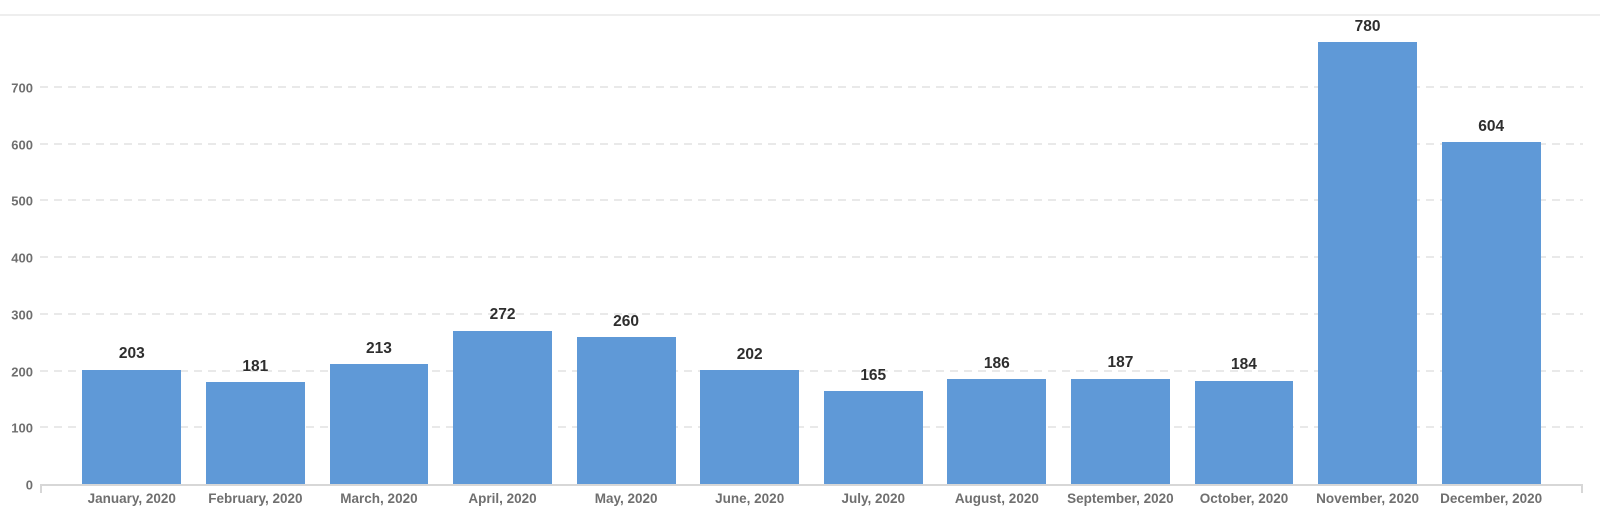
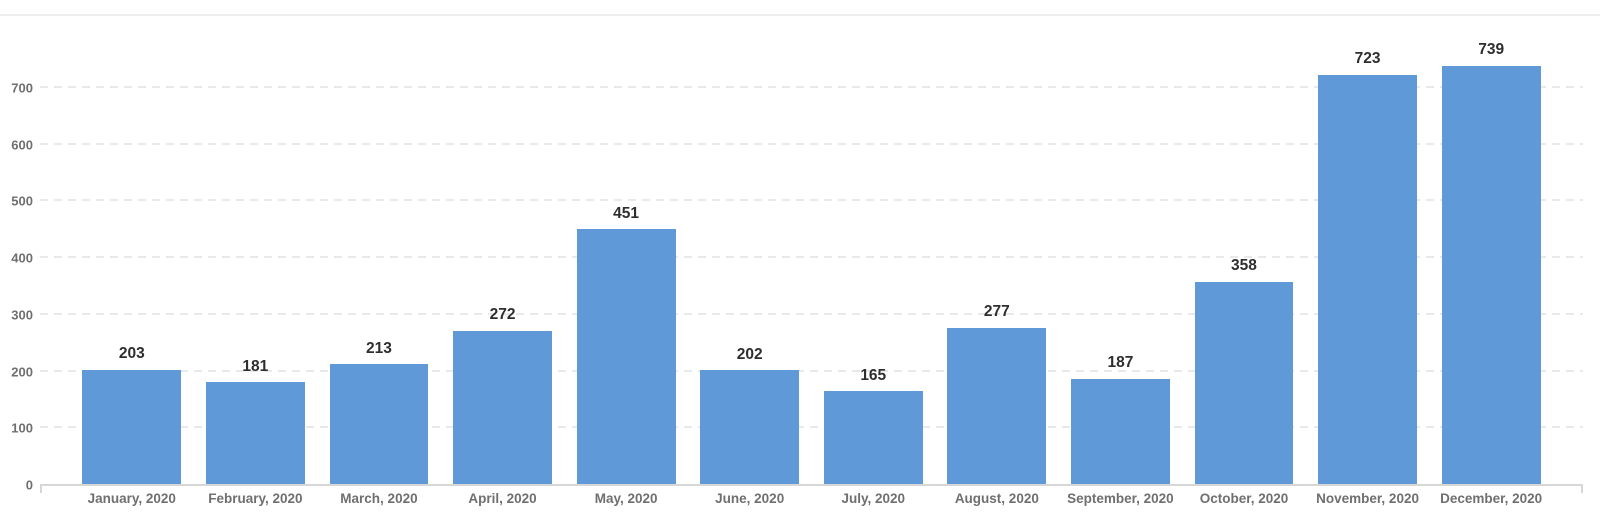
May, 2020: 260 -> 451
August, 2020: 186 -> 277
October, 2020: 184 -> 358
November, 2020: 780 -> 723
December, 2020: 604 -> 739
